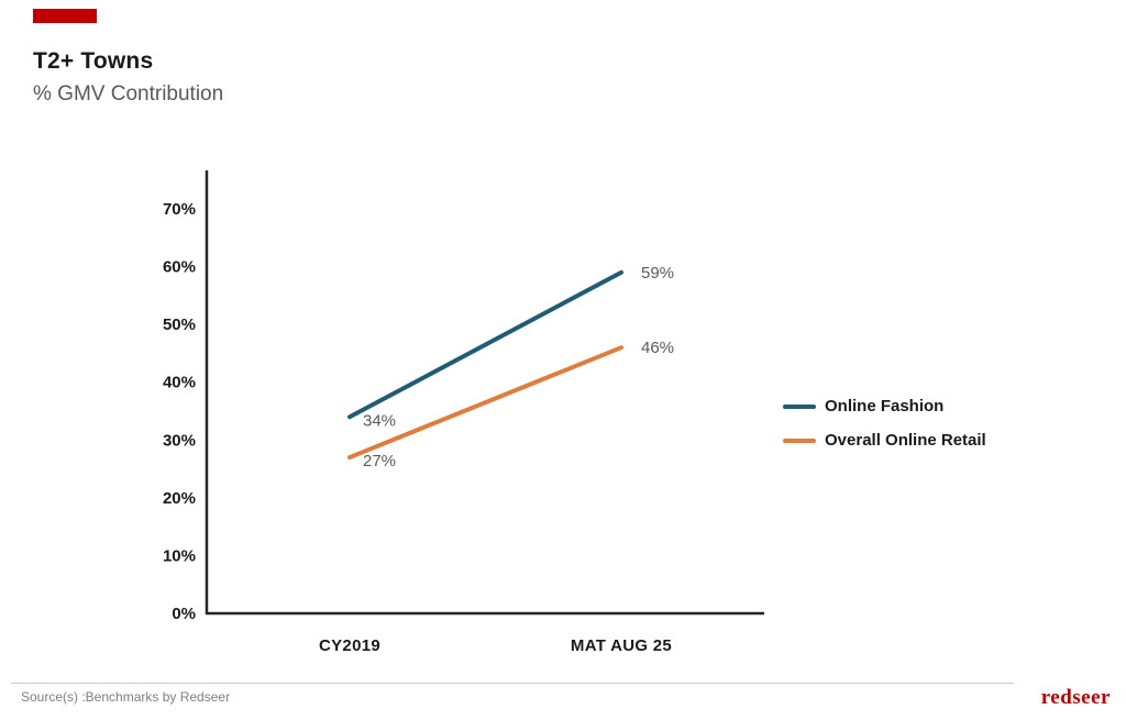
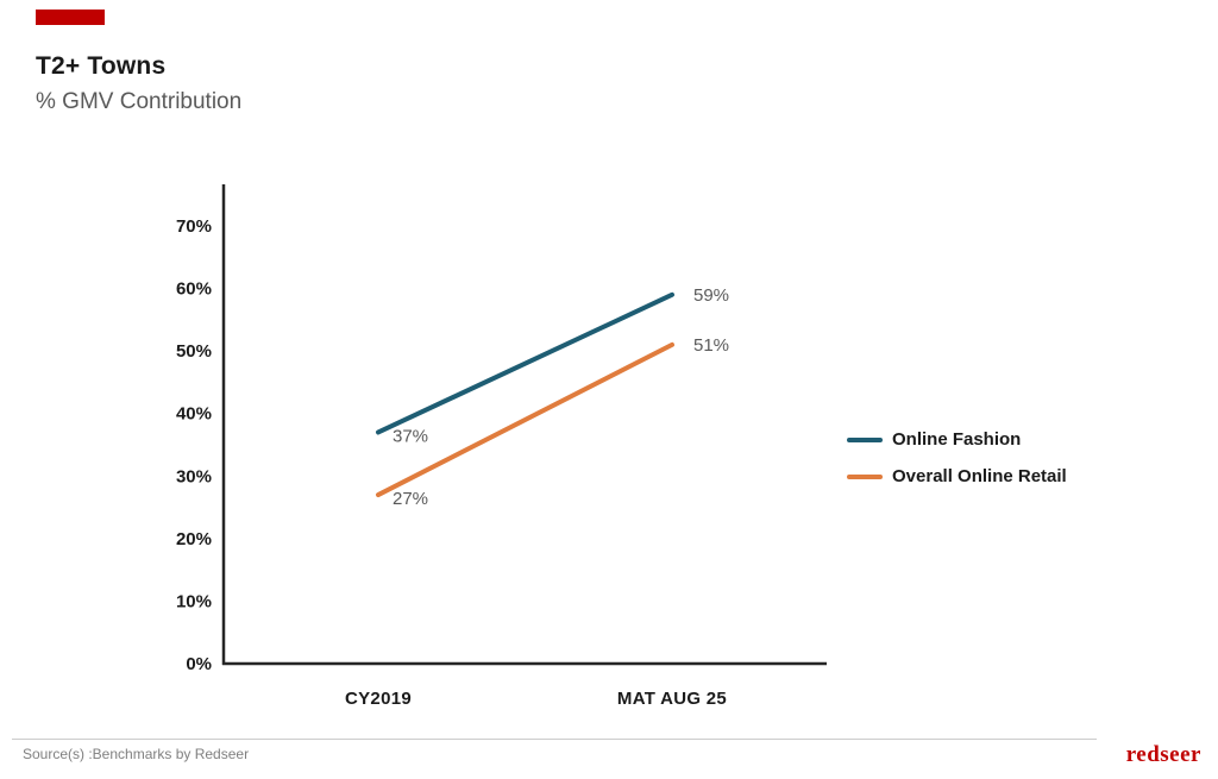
Online Fashion/CY2019: 34% -> 37%
Overall Online Retail/MAT AUG 25: 46% -> 51%
